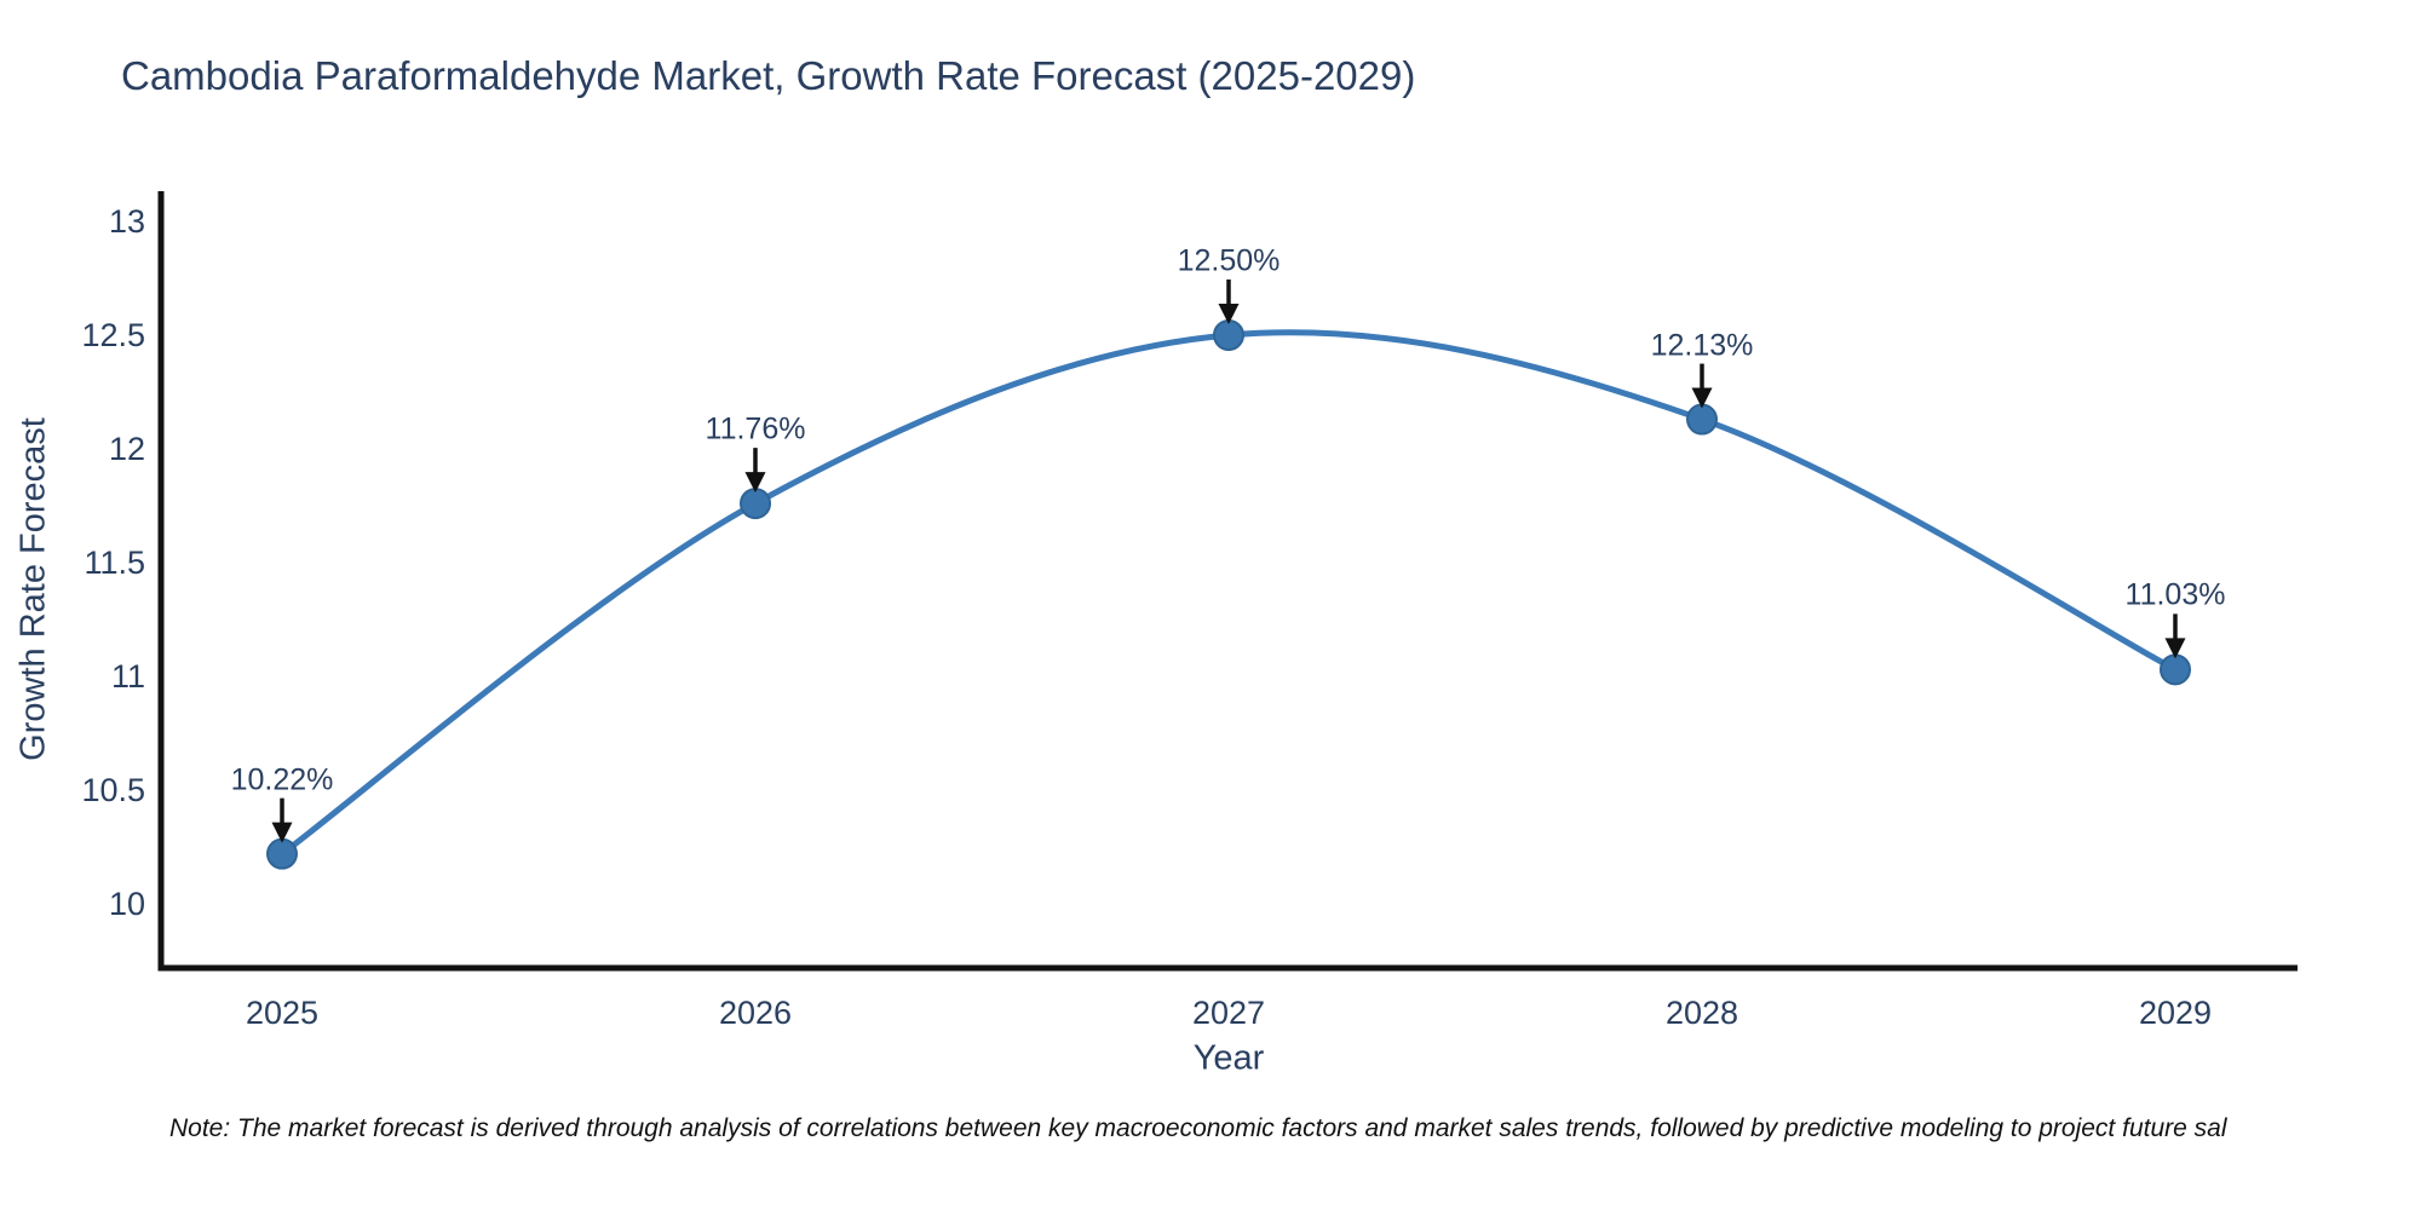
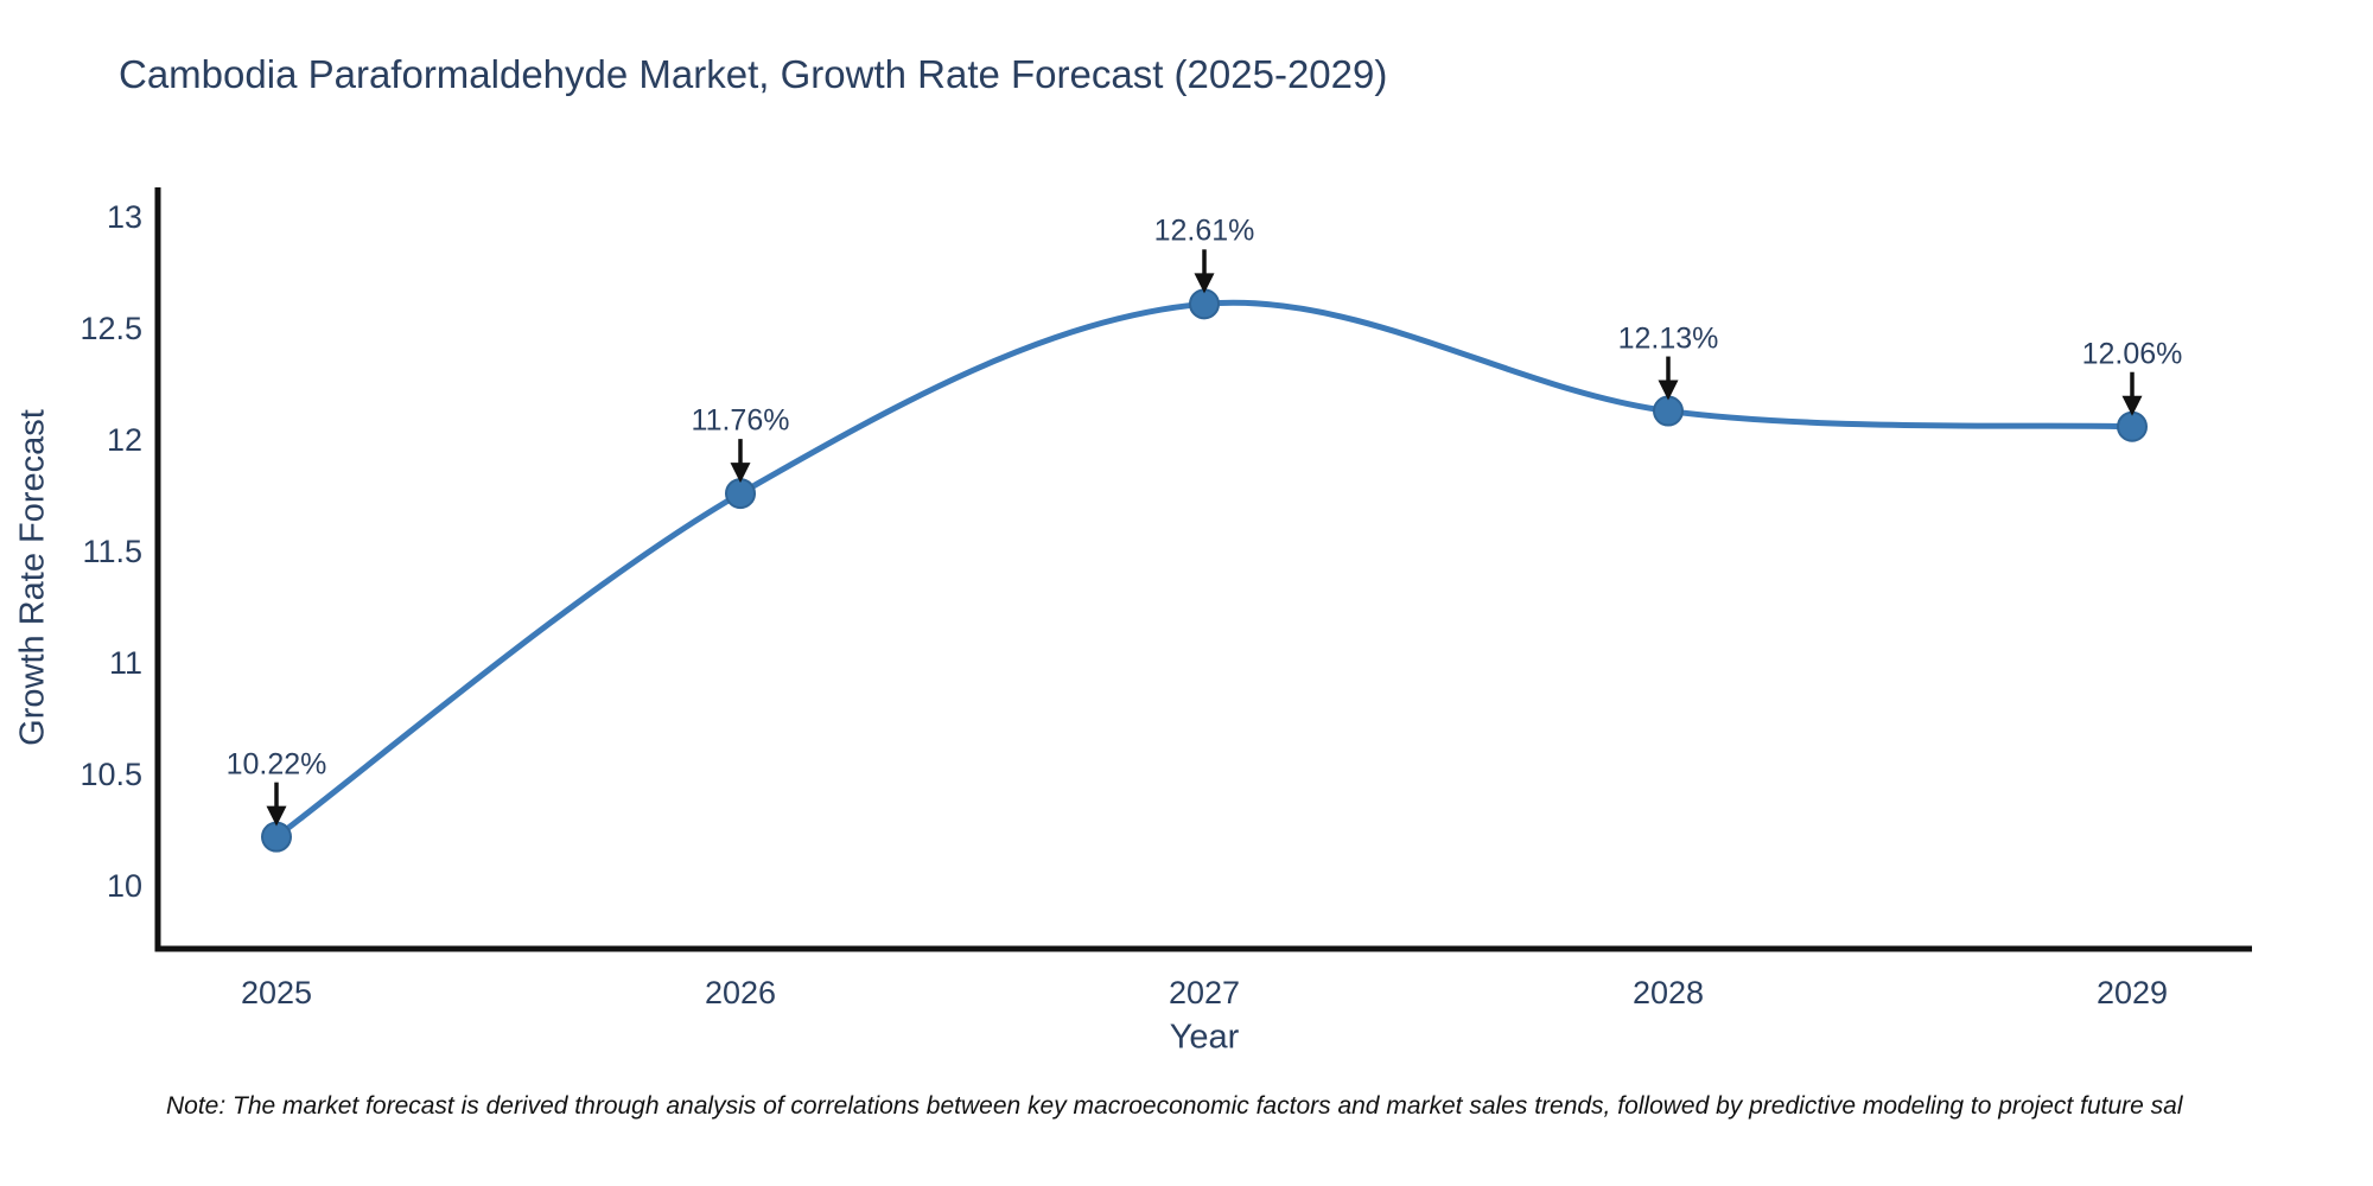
2027: 12.50% -> 12.61%
2029: 11.03% -> 12.06%
